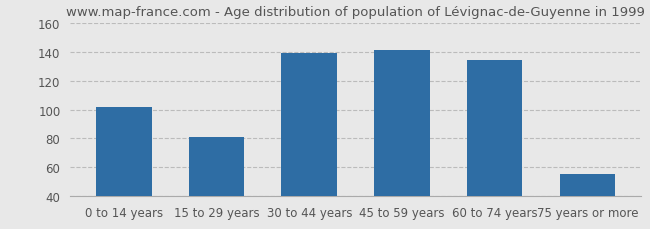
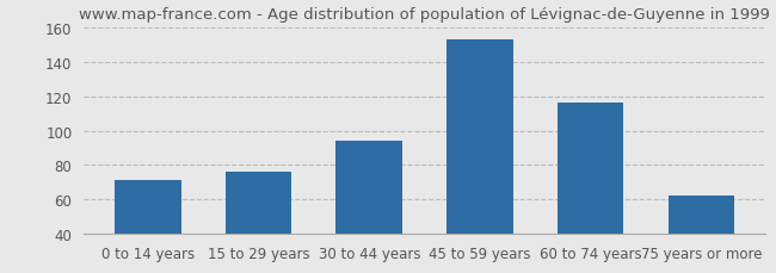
0 to 14 years: 102 -> 71
15 to 29 years: 81 -> 76
30 to 44 years: 139 -> 94
45 to 59 years: 141 -> 153
60 to 74 years: 134 -> 116
75 years or more: 55 -> 62
